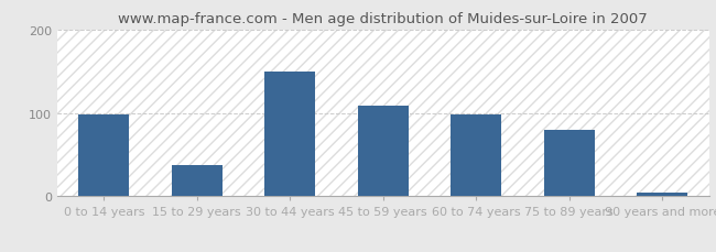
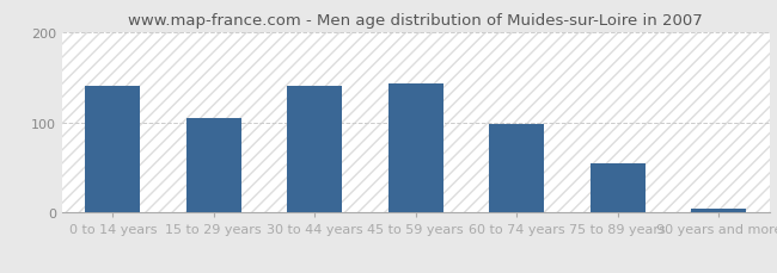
0 to 14 years: 98 -> 140
15 to 29 years: 38 -> 105
30 to 44 years: 150 -> 140
45 to 59 years: 108 -> 143
75 to 89 years: 80 -> 55
